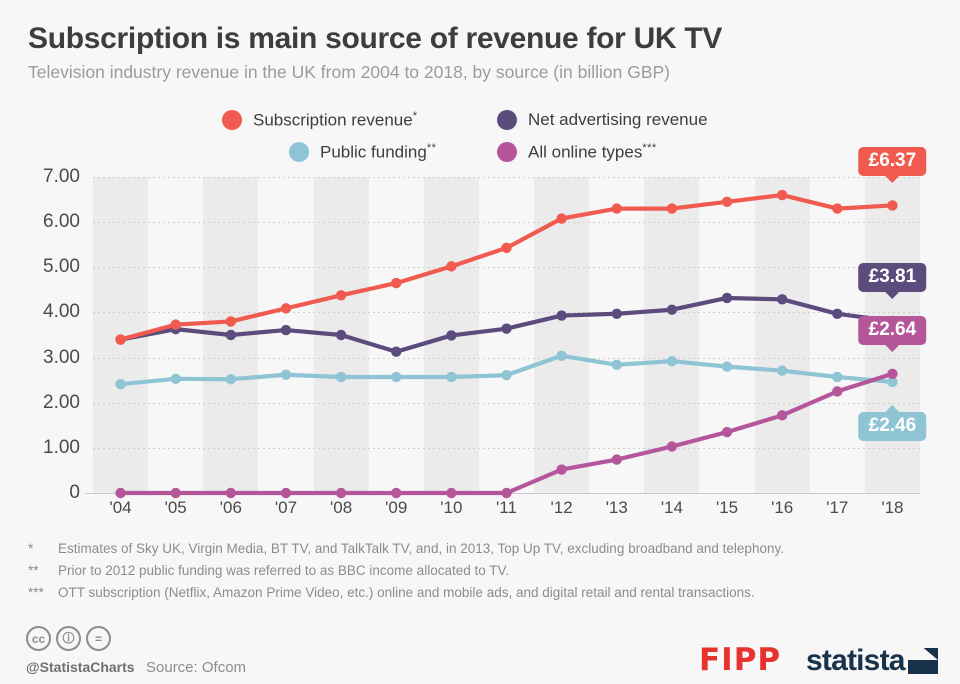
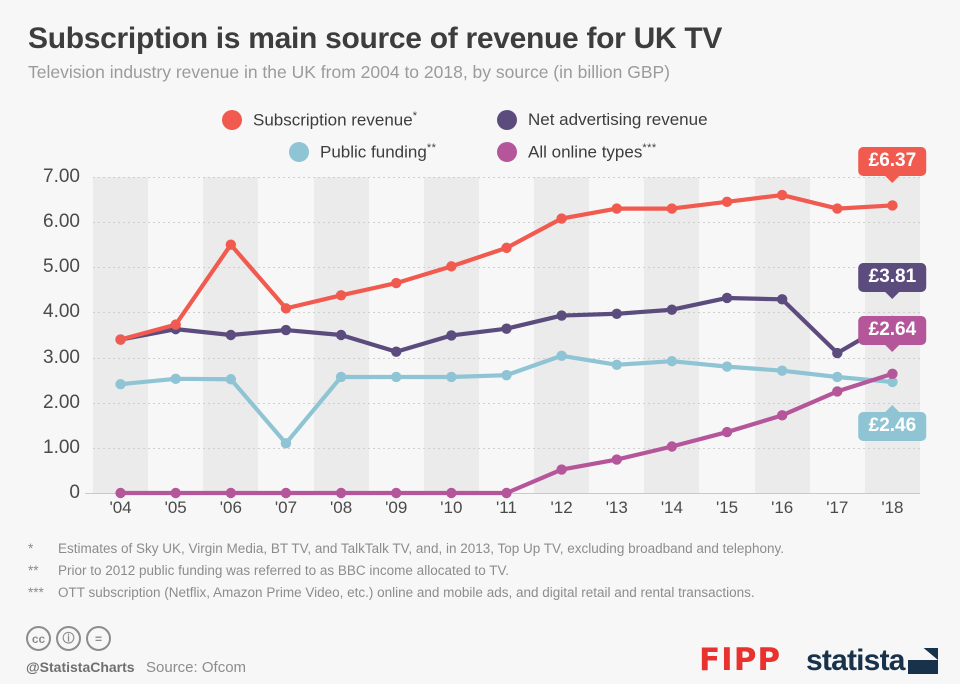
Subscription revenue/'06: 3.8 -> 5.5
Public funding/'07: 2.6 -> 1.1
Net advertising revenue/'17: 4.0 -> 3.1
